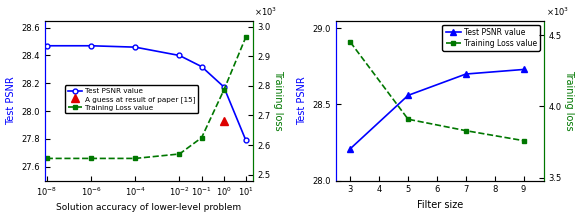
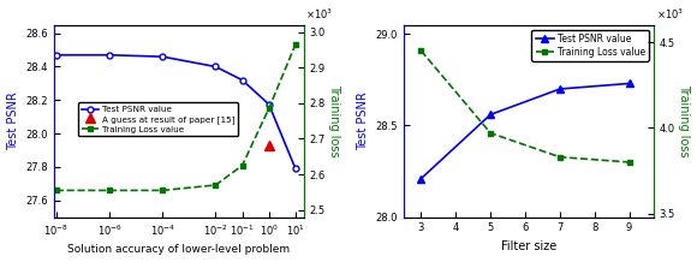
Training Loss value/5: 3.91 -> 3.97
Training Loss value/9: 3.76 -> 3.80
